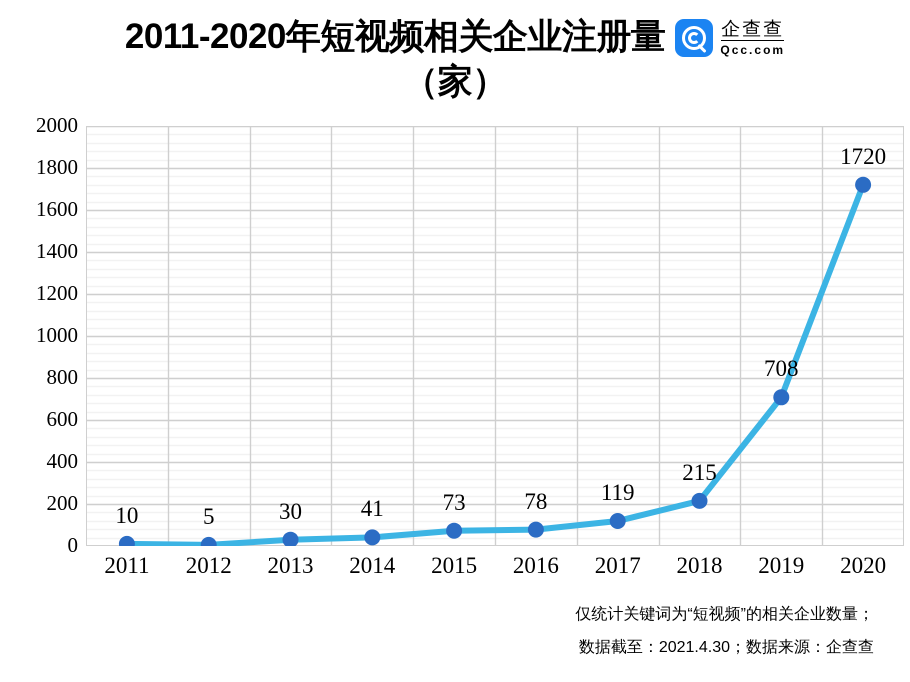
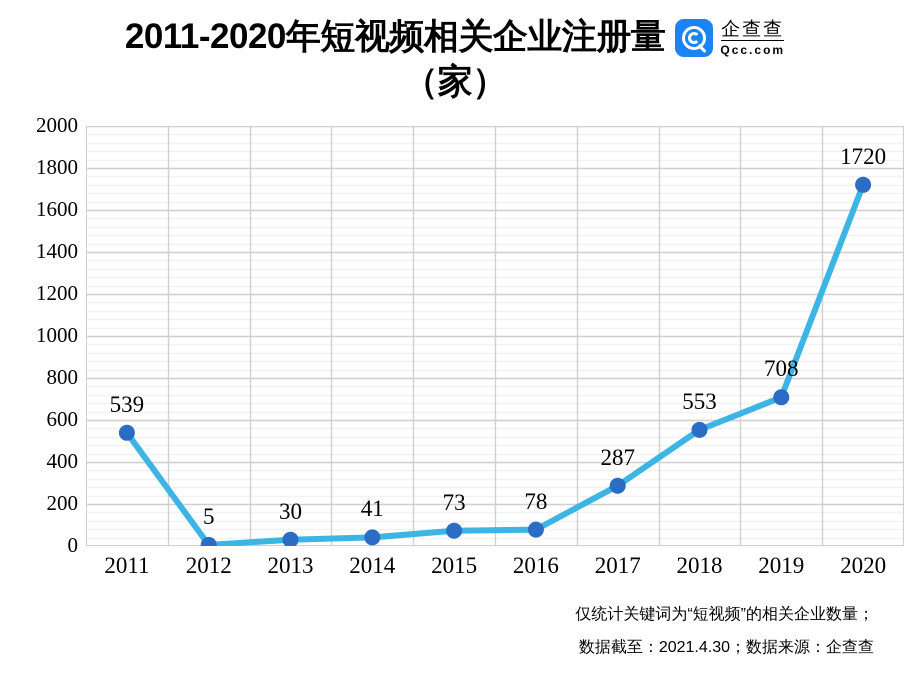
2011: 10 -> 539
2017: 119 -> 287
2018: 215 -> 553
